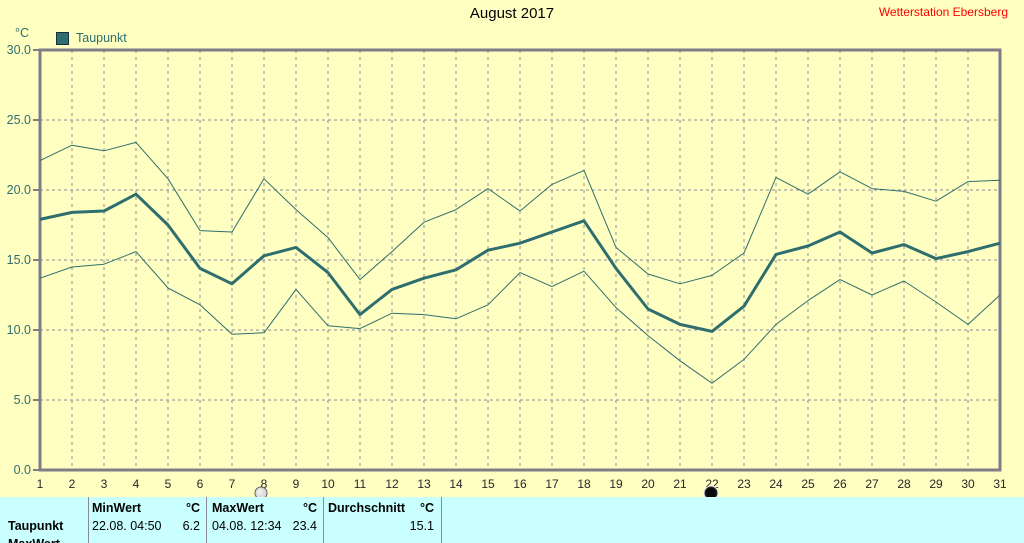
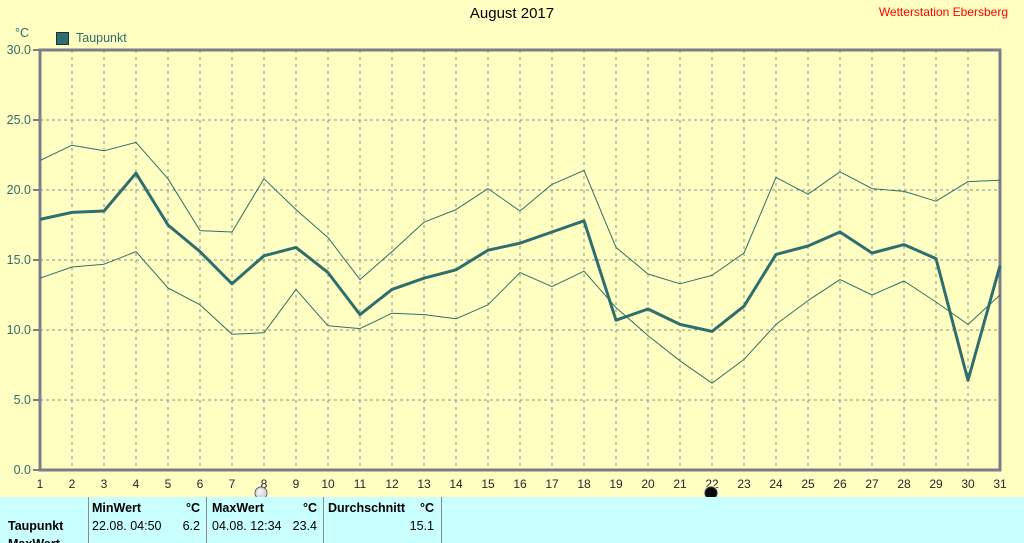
Taupunkt/4: 19.7 -> 21.2
Taupunkt/6: 14.4 -> 15.6
Taupunkt/19: 14.4 -> 10.7
Taupunkt/30: 15.6 -> 6.4
Taupunkt/31: 16.2 -> 14.6
